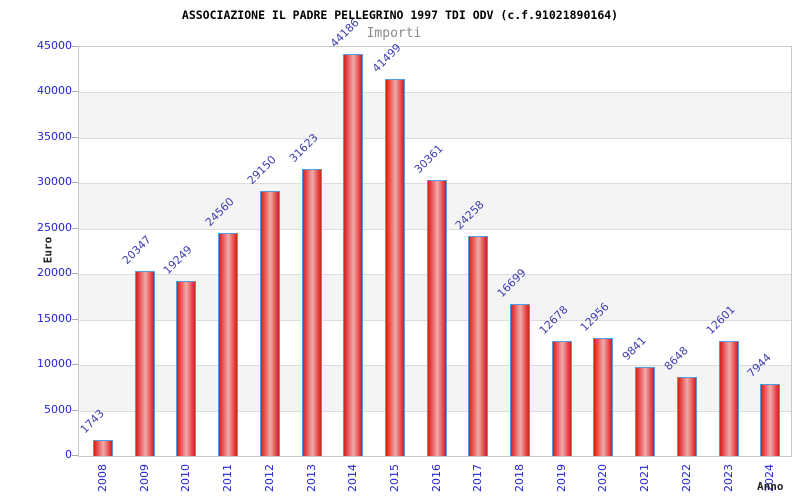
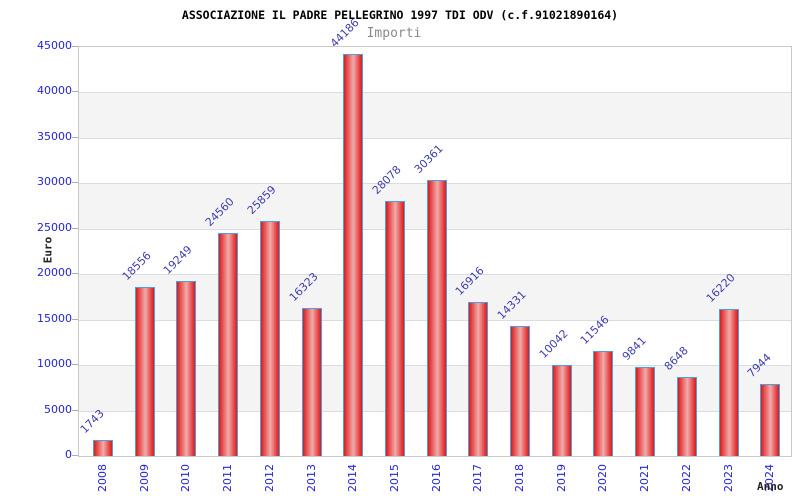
2009: 20347 -> 18556
2012: 29150 -> 25859
2013: 31623 -> 16323
2015: 41499 -> 28078
2017: 24258 -> 16916
2018: 16699 -> 14331
2019: 12678 -> 10042
2020: 12956 -> 11546
2023: 12601 -> 16220
